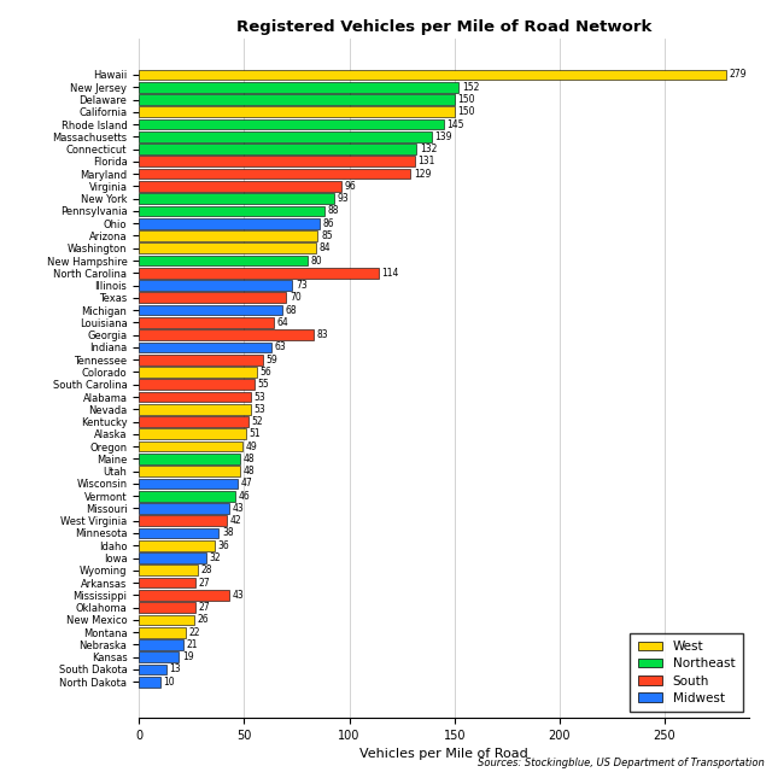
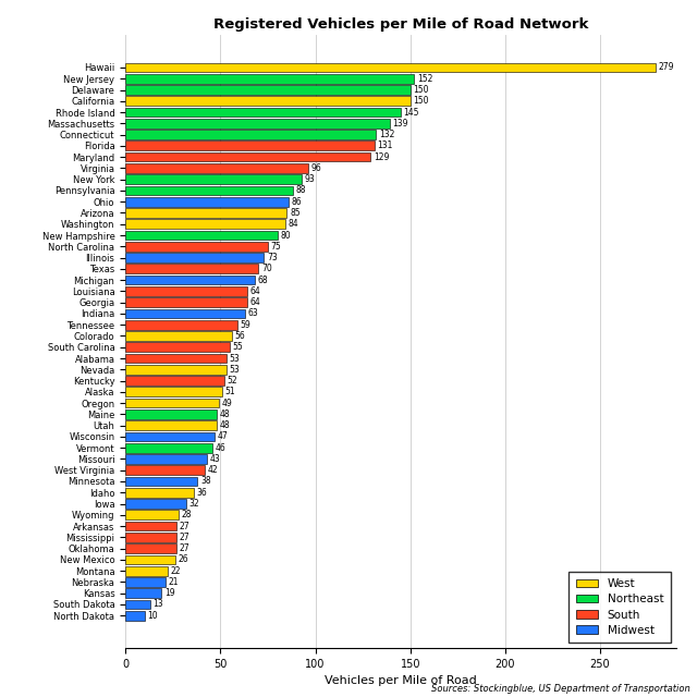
North Carolina: 114 -> 75
Georgia: 83 -> 64
Mississippi: 43 -> 27
